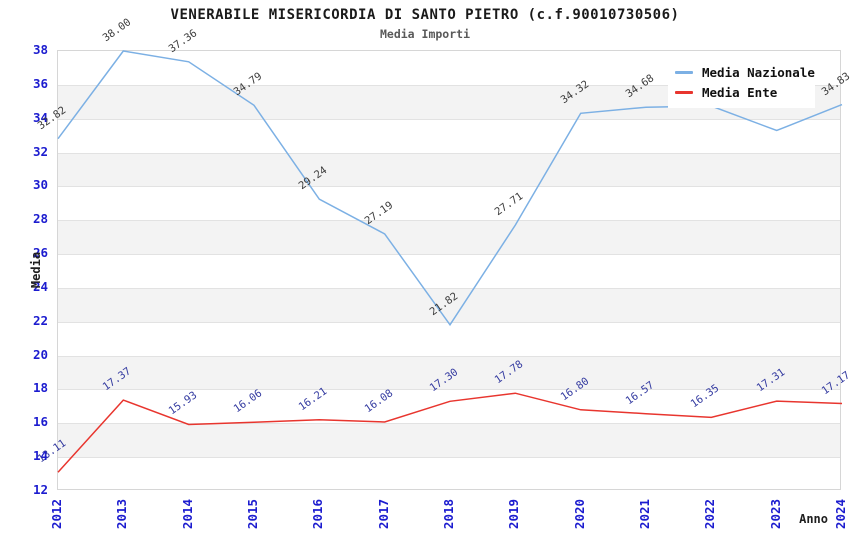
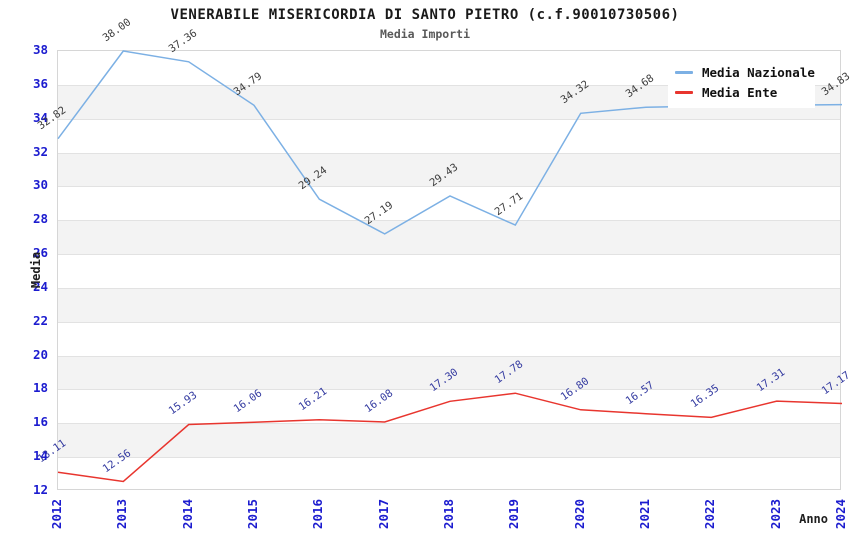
Media Ente/2013: 17.37 -> 12.56
Media Nazionale/2018: 21.82 -> 29.43
Media Nazionale/2023: 33.3 -> 34.8
